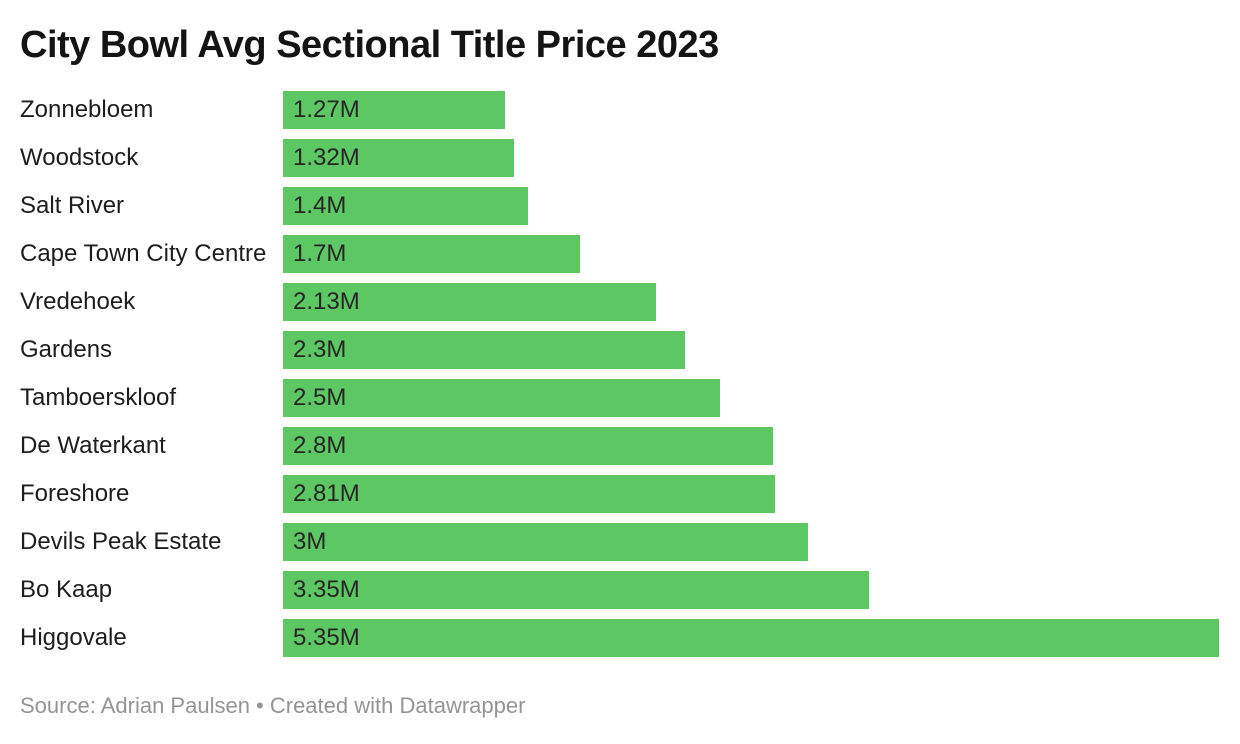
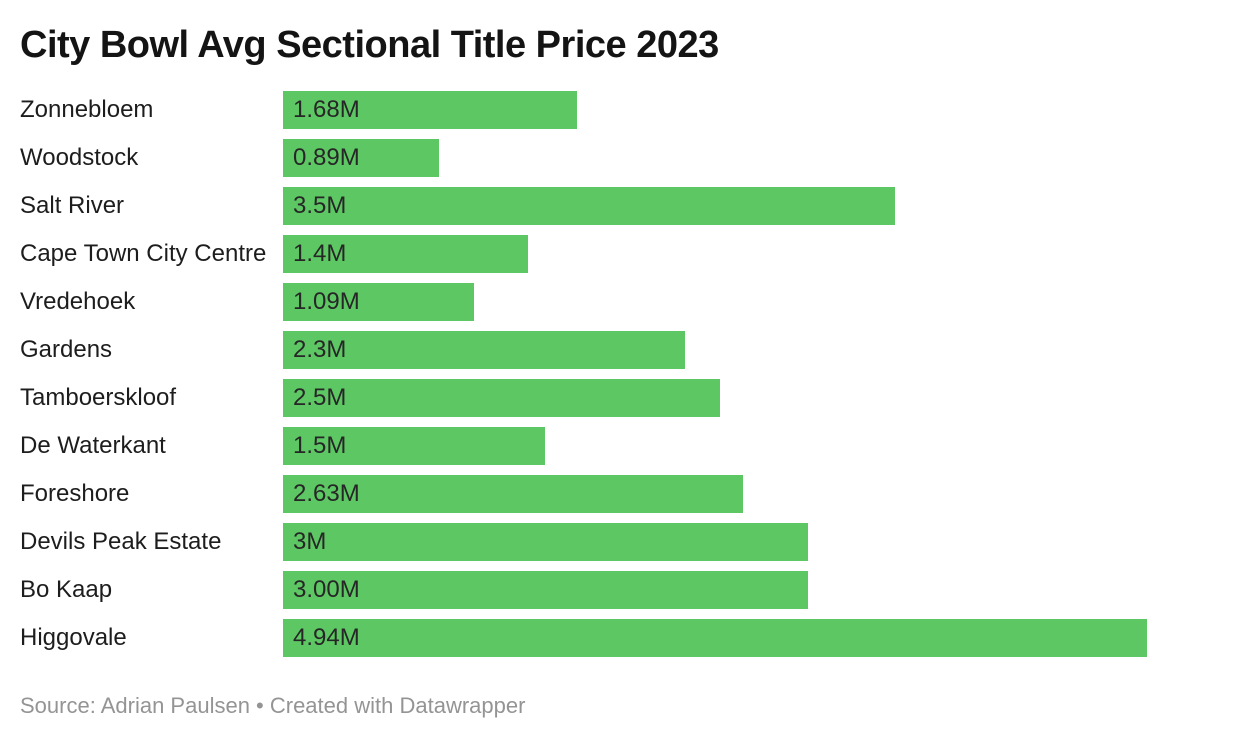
Zonnebloem: 1.27M -> 1.68M
Woodstock: 1.32M -> 0.89M
Salt River: 1.4M -> 3.5M
Cape Town City Centre: 1.7M -> 1.4M
Vredehoek: 2.13M -> 1.09M
De Waterkant: 2.8M -> 1.5M
Foreshore: 2.81M -> 2.63M
Bo Kaap: 3.35M -> 3.00M
Higgovale: 5.35M -> 4.94M
